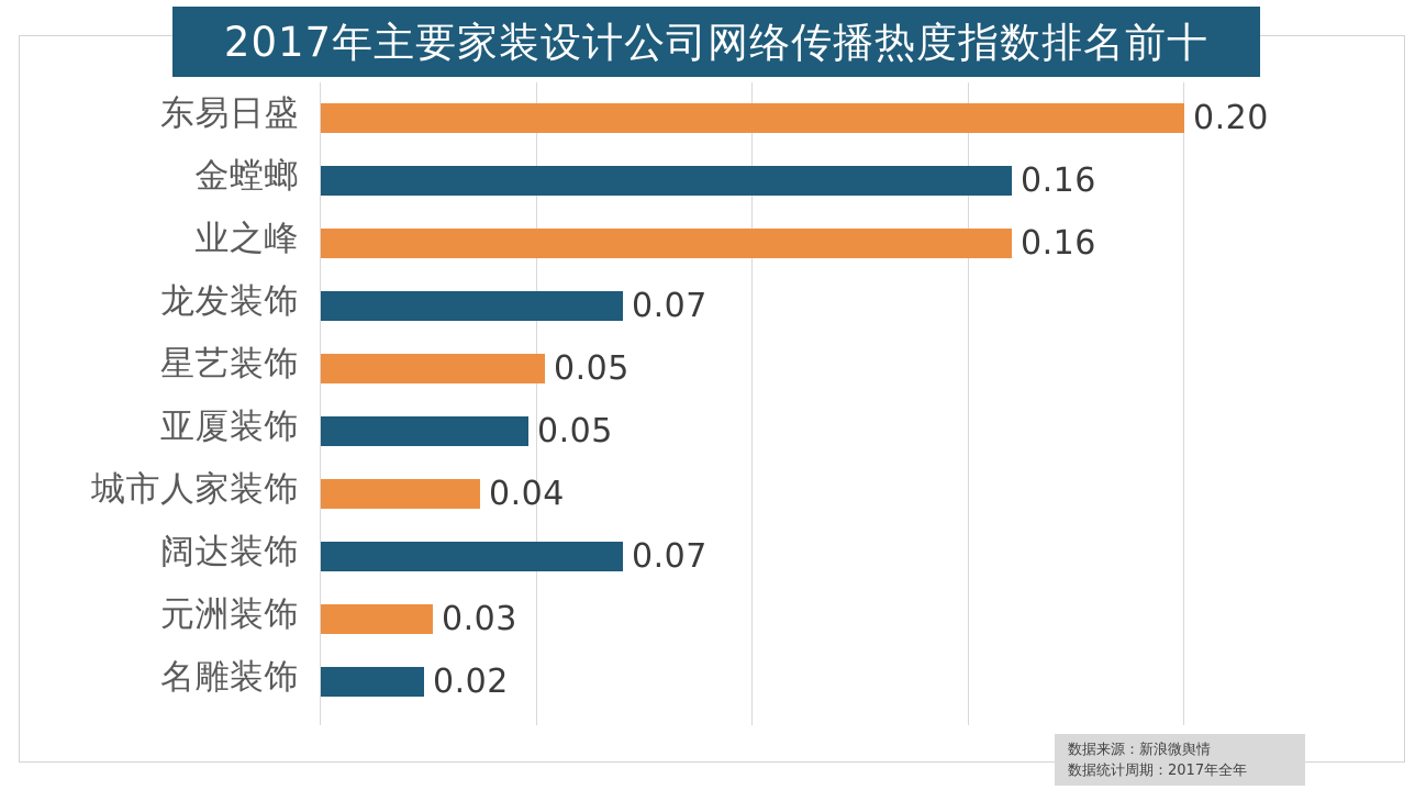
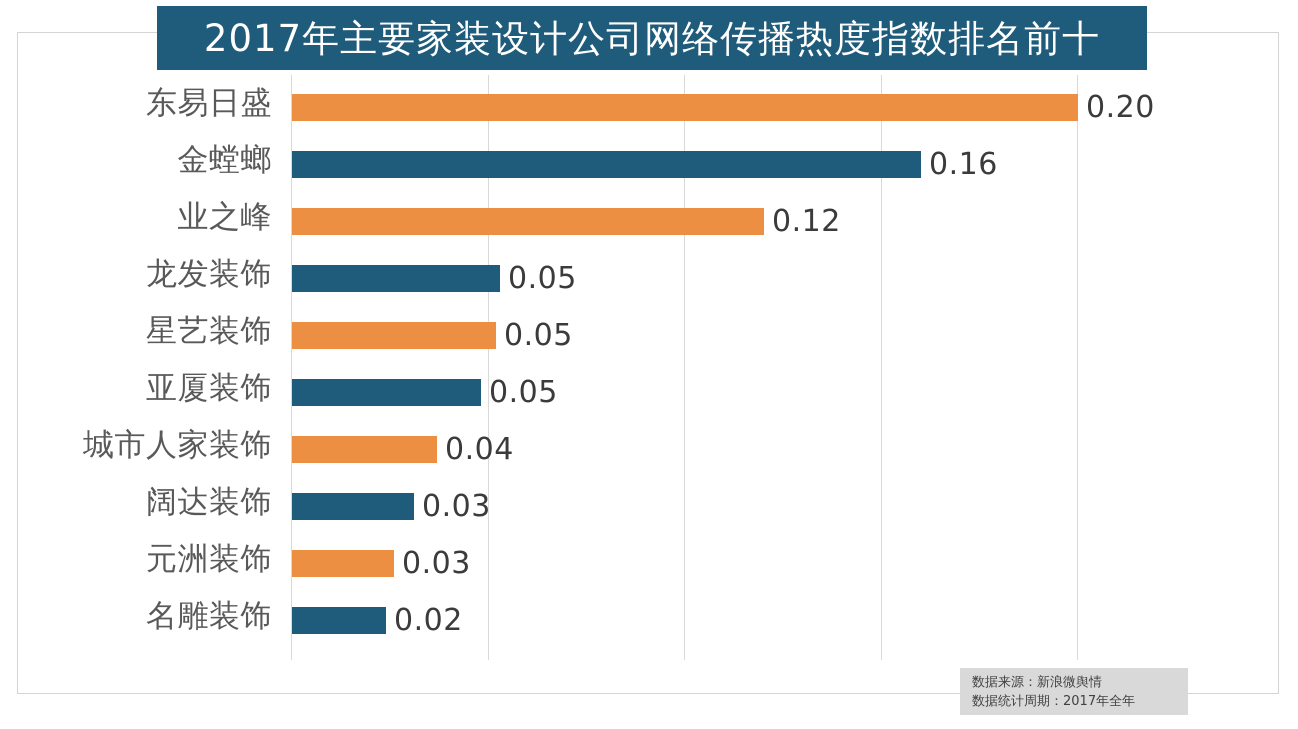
业之峰: 0.16 -> 0.12
龙发装饰: 0.07 -> 0.05
阔达装饰: 0.07 -> 0.03
